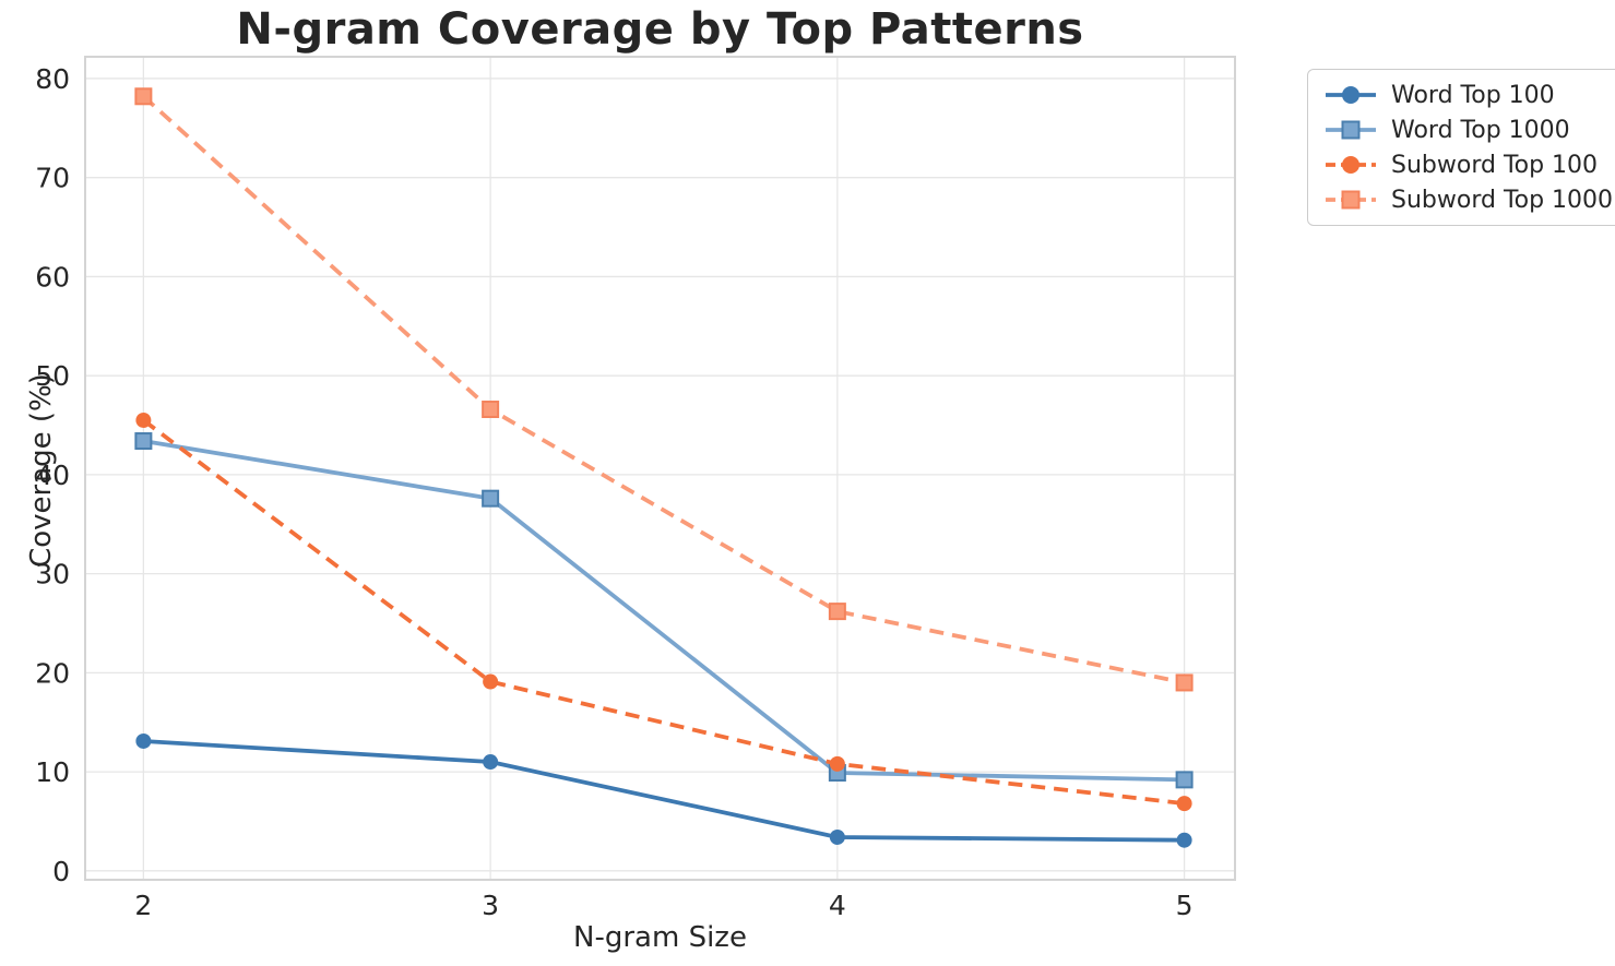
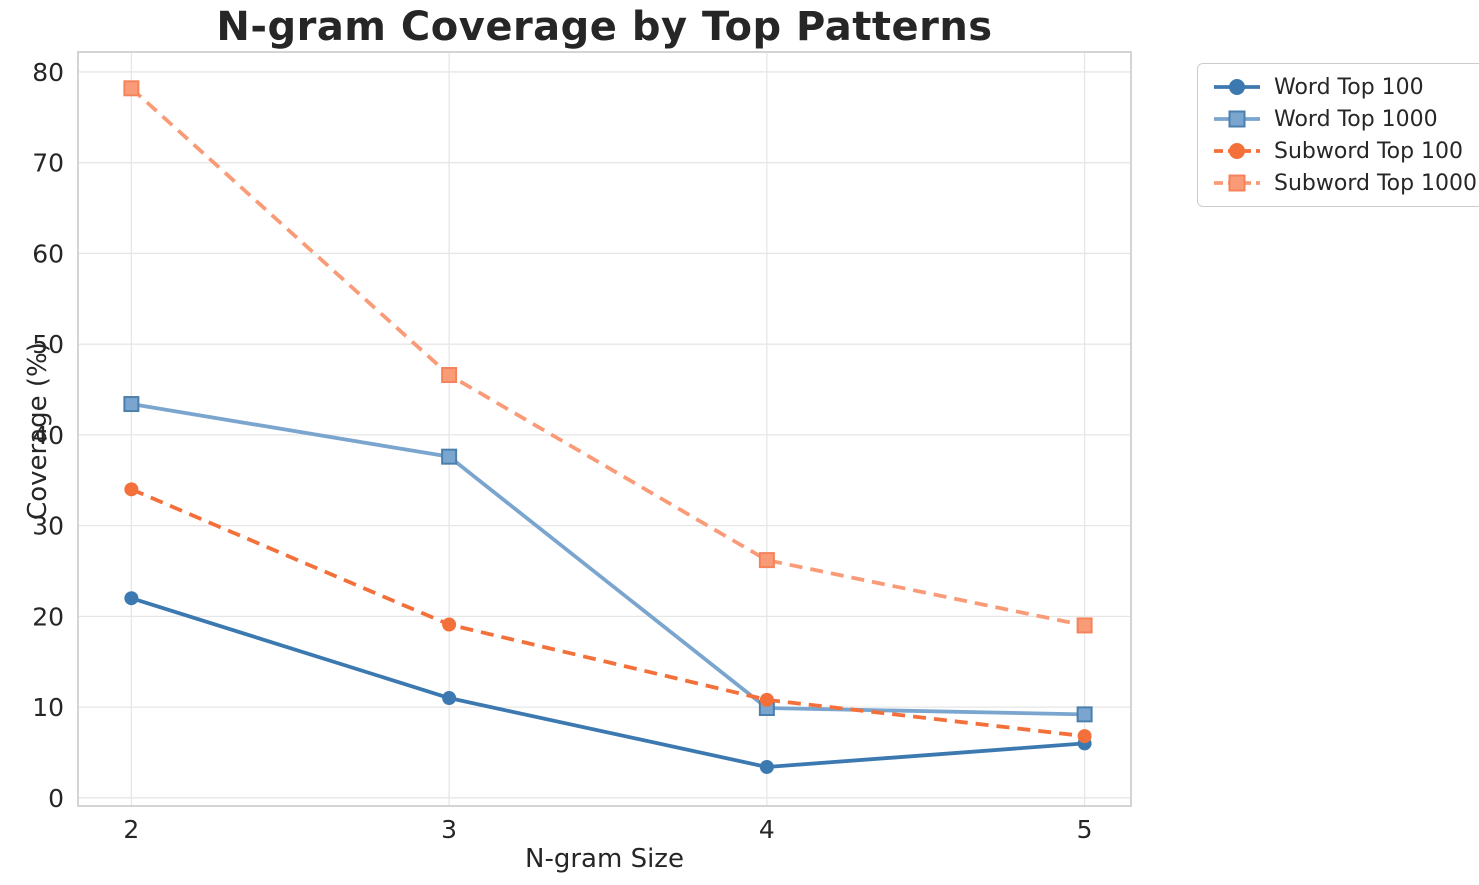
Word Top 100/2: 13 -> 22
Subword Top 100/2: 46 -> 34
Word Top 100/5: 3 -> 6
